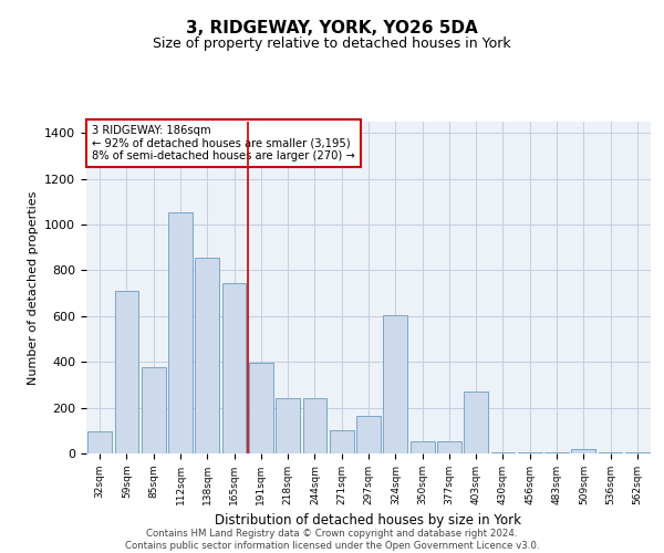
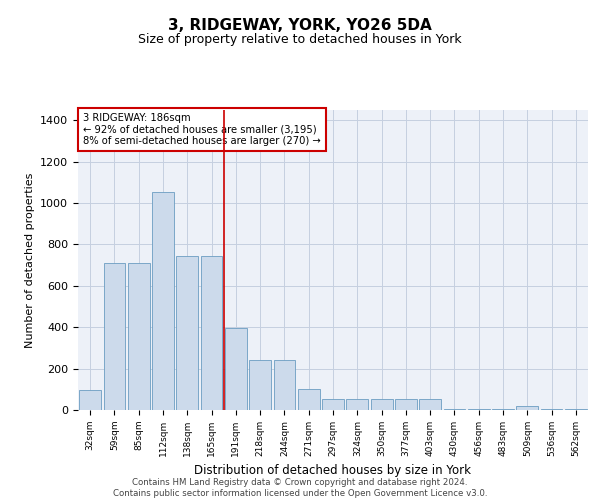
85sqm: 375 -> 710
138sqm: 855 -> 745
297sqm: 165 -> 55
324sqm: 605 -> 55
403sqm: 270 -> 55
